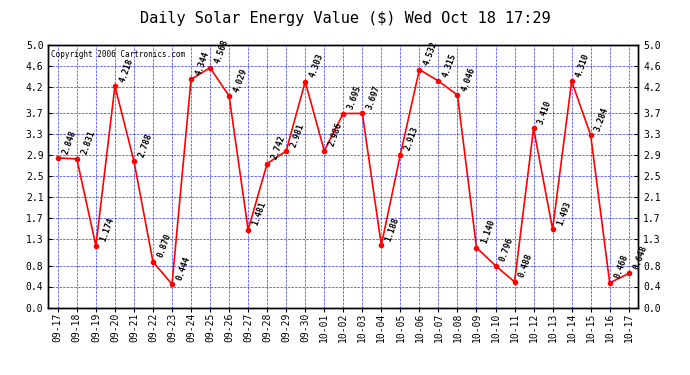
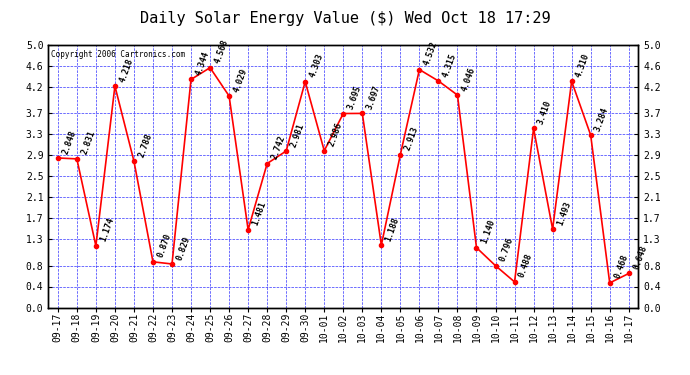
09-23: 0.444 -> 0.829
